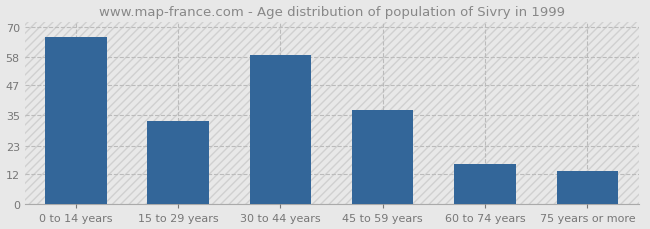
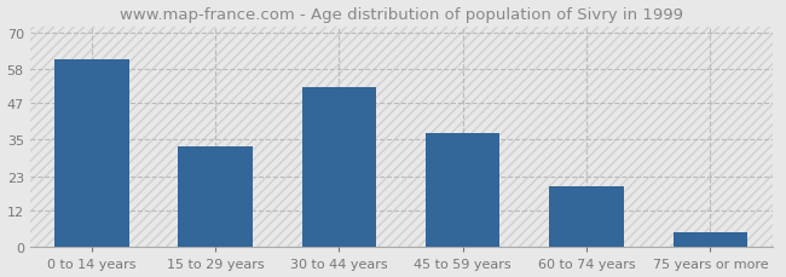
0 to 14 years: 66 -> 61
30 to 44 years: 59 -> 52
60 to 74 years: 16 -> 20
75 years or more: 13 -> 5
